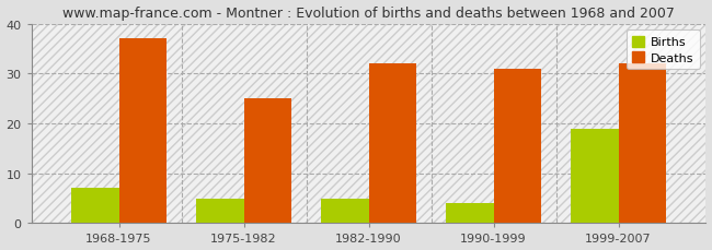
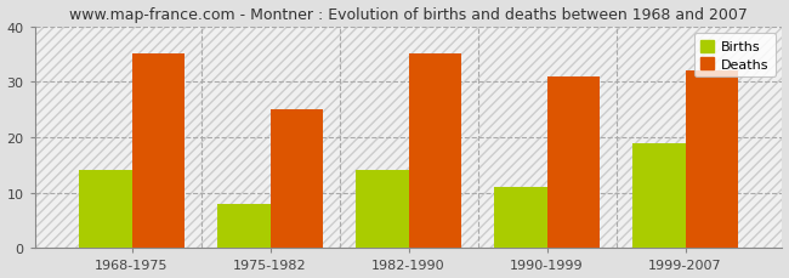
Births/1968-1975: 7 -> 14
Deaths/1968-1975: 37 -> 35
Births/1975-1982: 5 -> 8
Births/1982-1990: 5 -> 14
Deaths/1982-1990: 32 -> 35
Births/1990-1999: 4 -> 11
